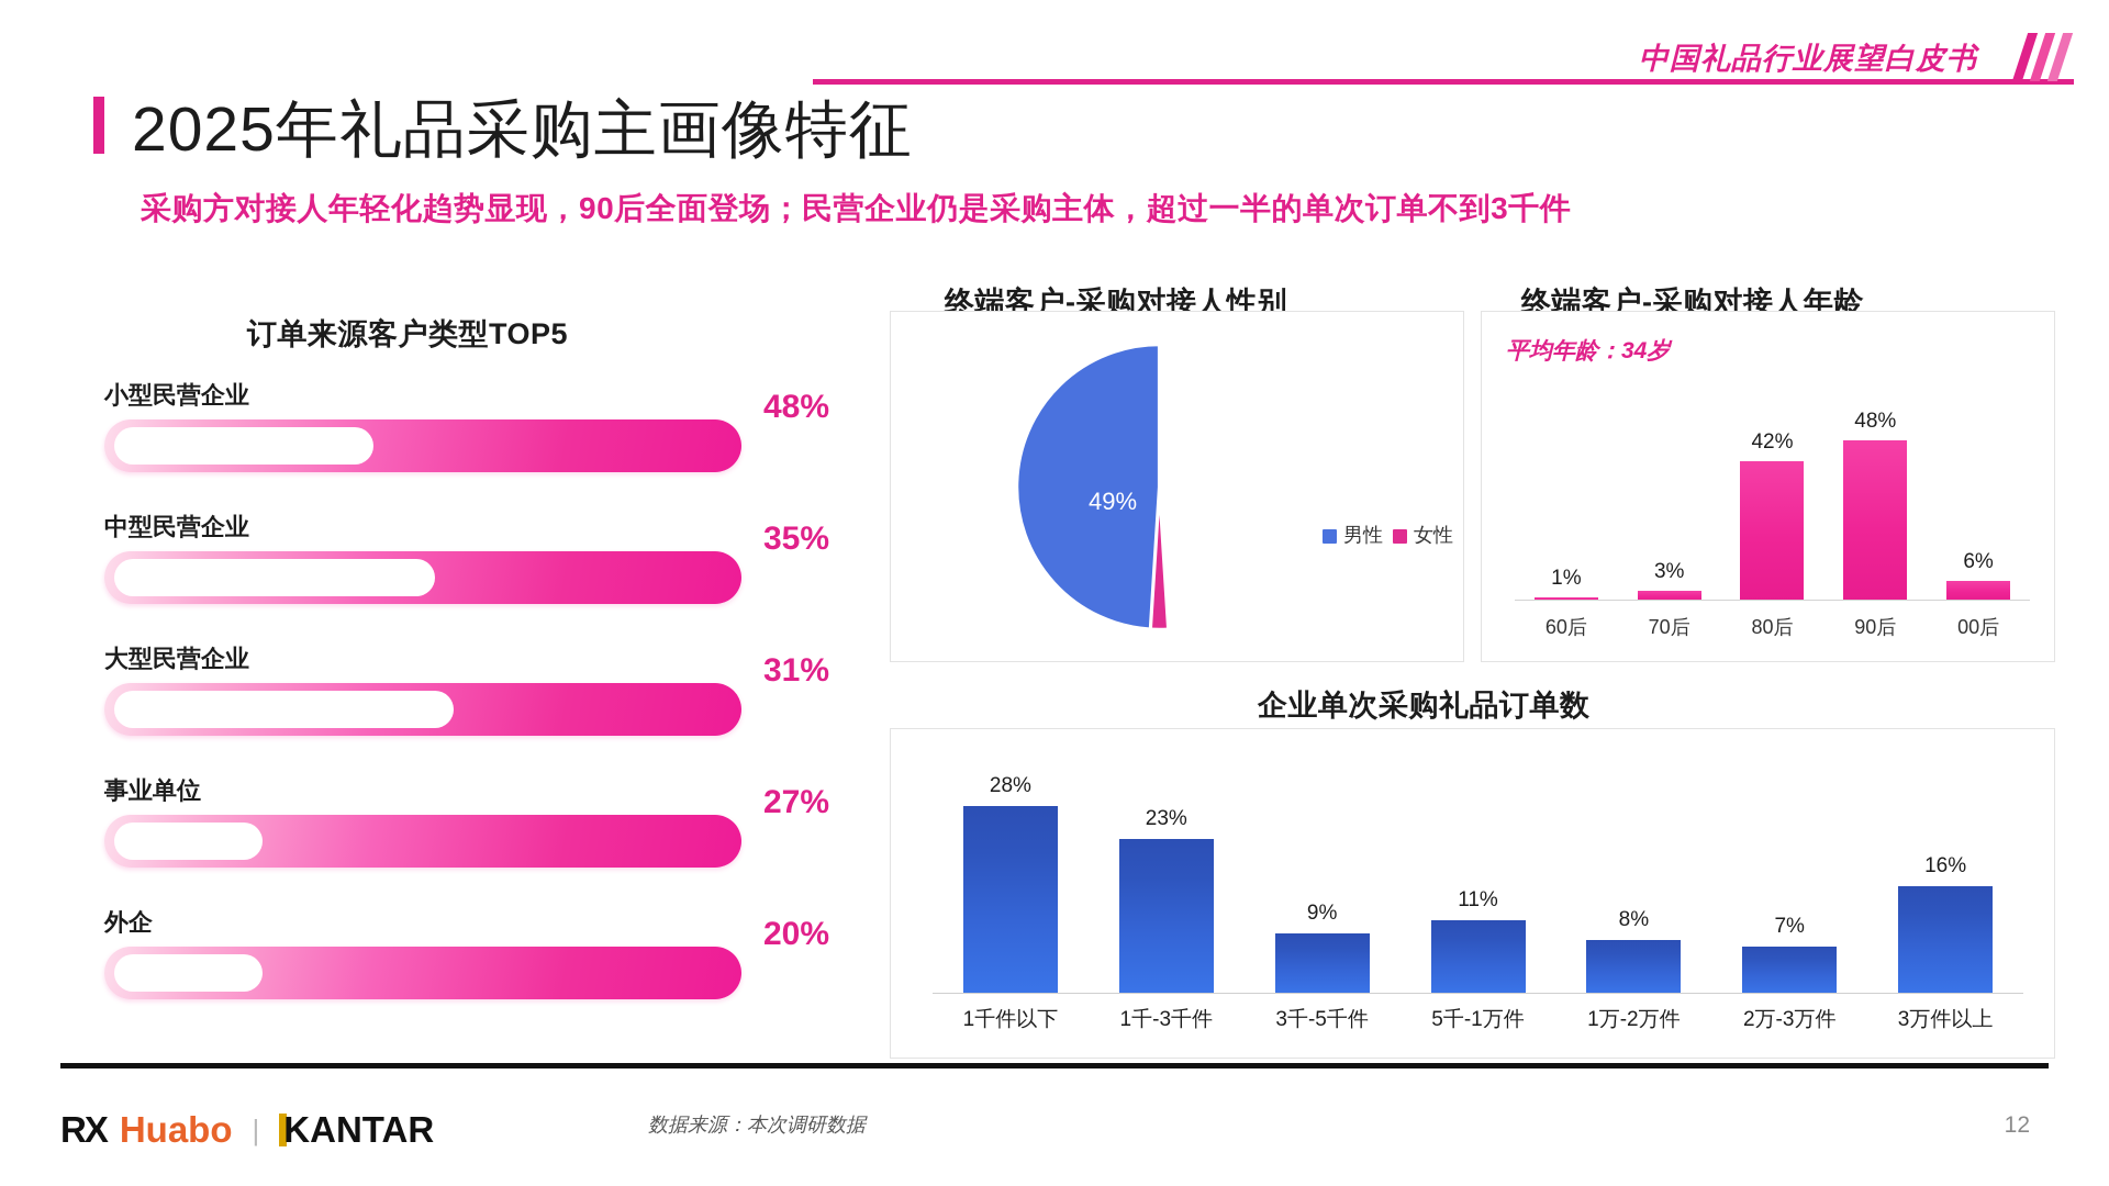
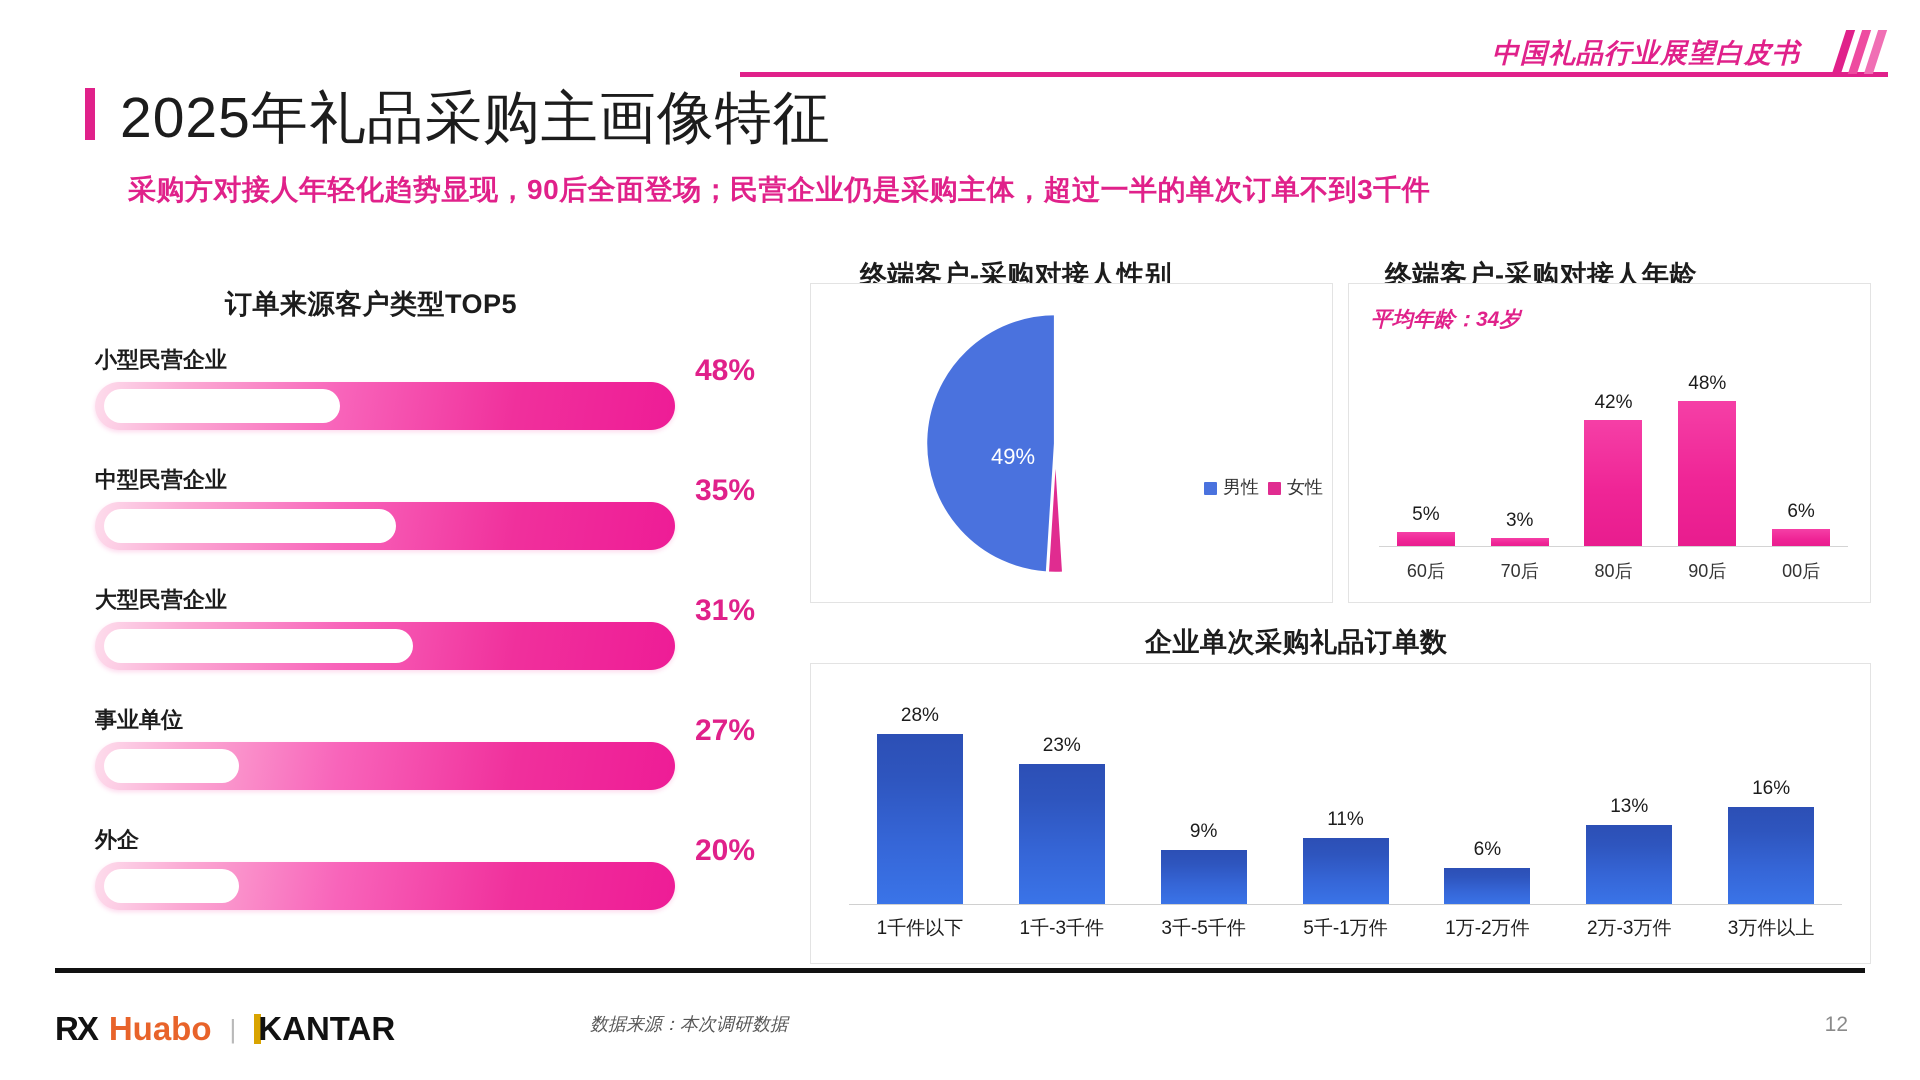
终端客户-采购对接人年龄/60后: 1% -> 5%
企业单次采购礼品订单数/1万-2万件: 8% -> 6%
企业单次采购礼品订单数/2万-3万件: 7% -> 13%
